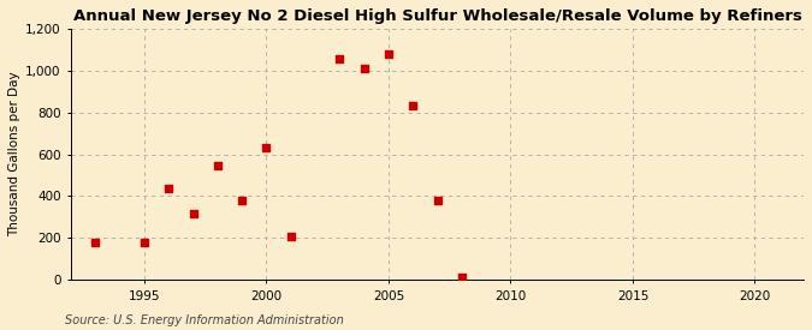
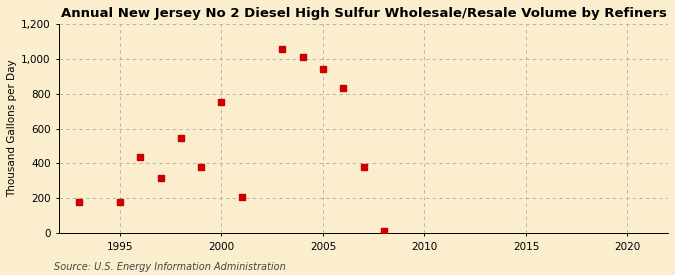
2000: 630 -> 750
2005: 1,080 -> 940
